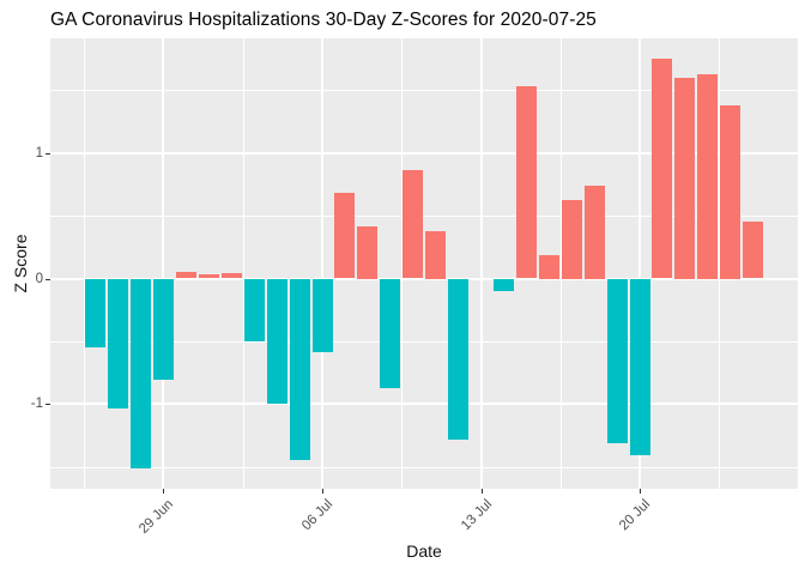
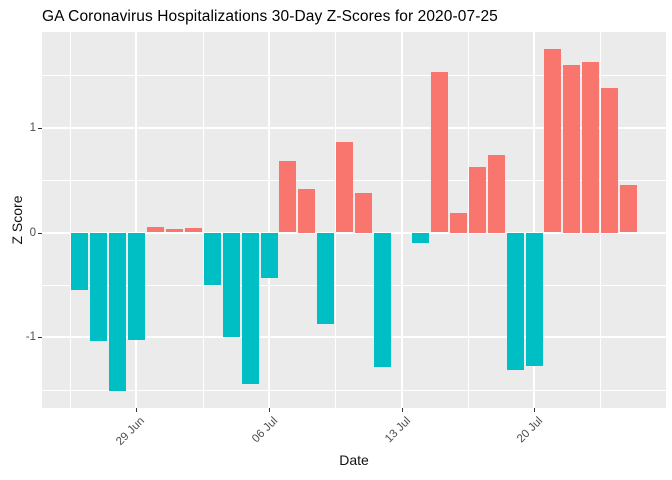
29 Jun: -0.80 -> -1.02
06 Jul: -0.58 -> -0.43
20 Jul: -1.40 -> -1.27
